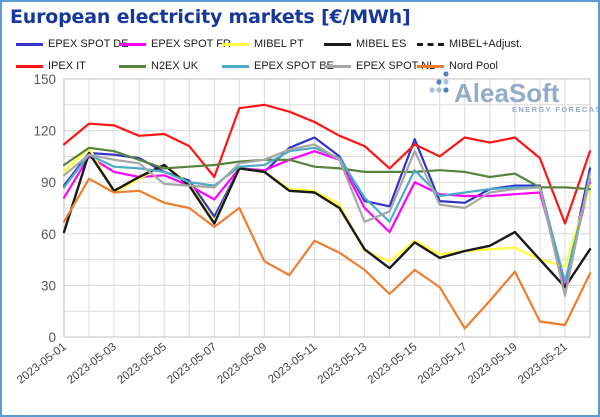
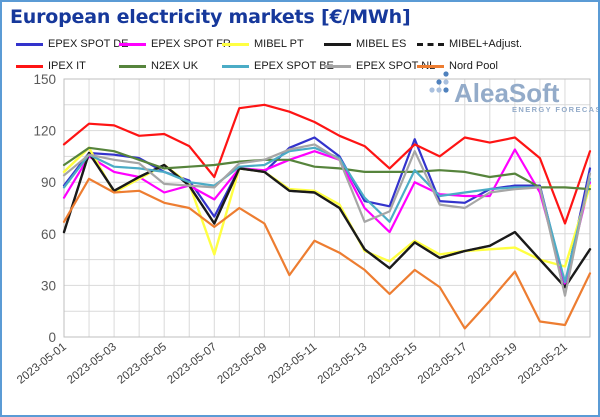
EPEX SPOT FR/2023-05-05: 94 -> 84
MIBEL PT/2023-05-07: 67 -> 48
Nord Pool/2023-05-09: 44 -> 66
EPEX SPOT FR/2023-05-19: 83 -> 109
